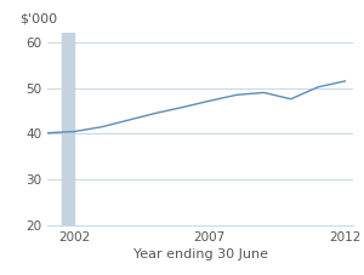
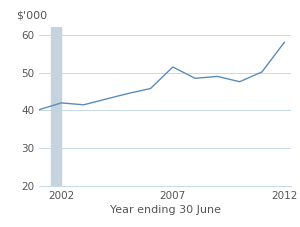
2002: 40.5 -> 42.0
2007: 47.2 -> 51.5
2012: 51.5 -> 58.0
